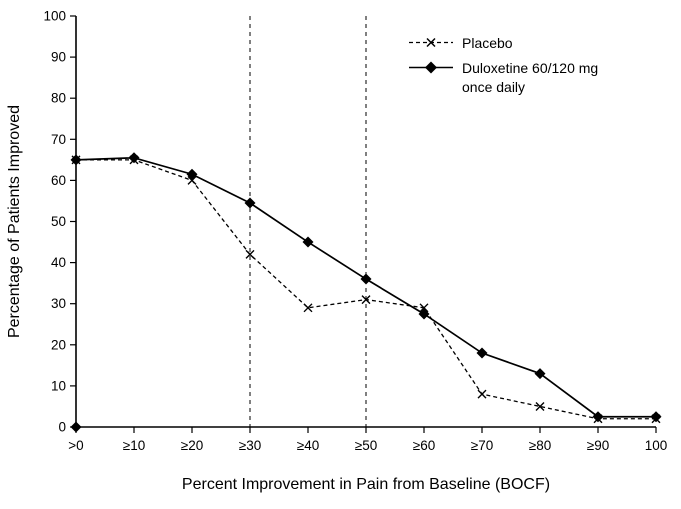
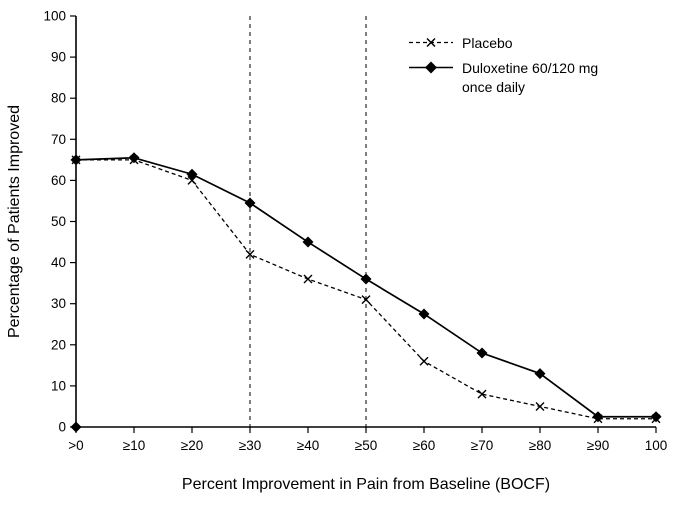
Placebo/≥40: 29 -> 36
Placebo/≥60: 29 -> 16
